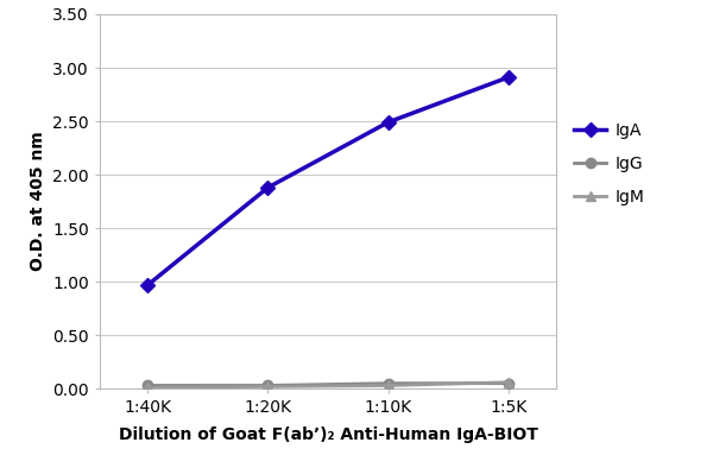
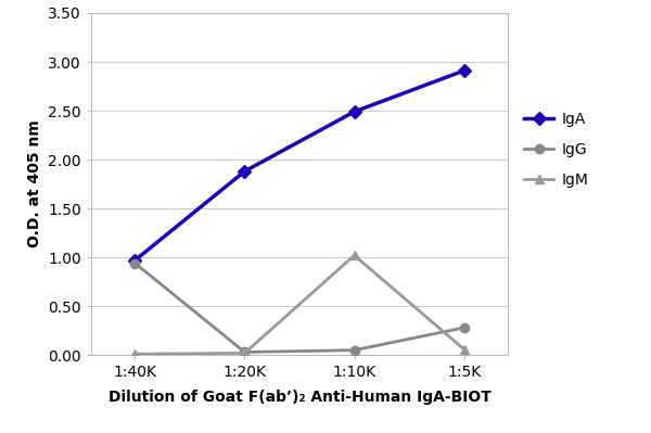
IgG/1:40K: 0.03 -> 0.94
IgM/1:10K: 0.03 -> 1.02
IgG/1:5K: 0.05 -> 0.28
